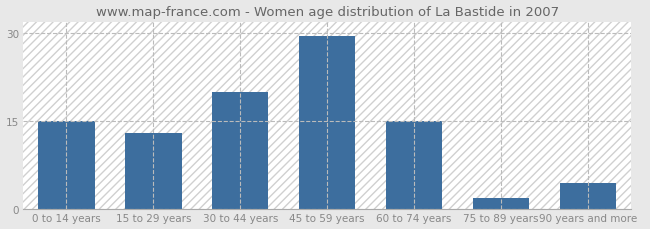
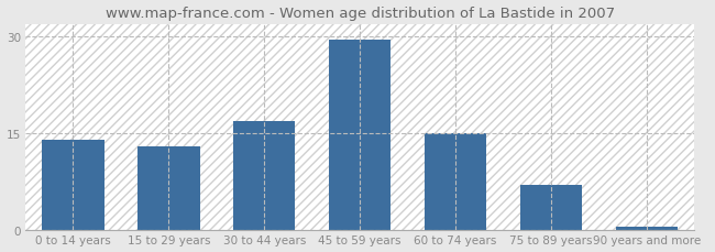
0 to 14 years: 15.0 -> 14.0
30 to 44 years: 20.0 -> 17.0
75 to 89 years: 2.0 -> 7.0
90 years and more: 4.4 -> 0.5
